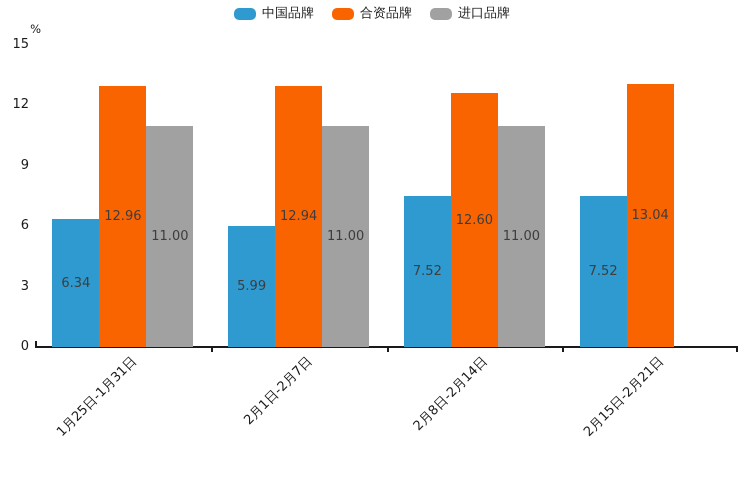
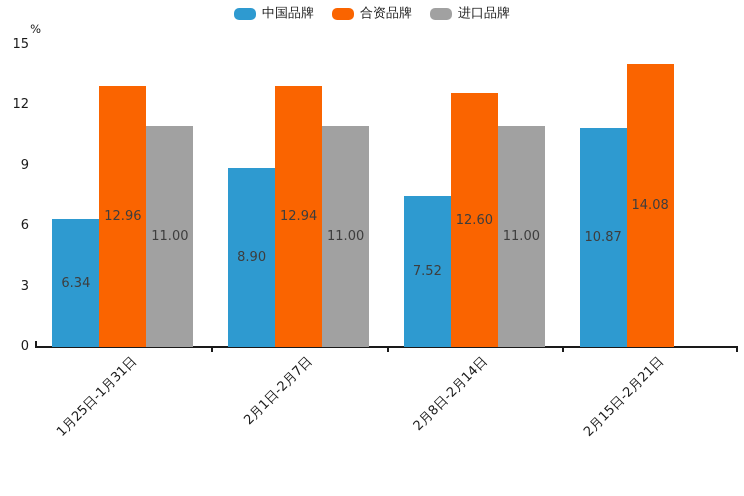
中国品牌/2月1日-2月7日: 5.99 -> 8.90
中国品牌/2月15日-2月21日: 7.52 -> 10.87
合资品牌/2月15日-2月21日: 13.04 -> 14.08
